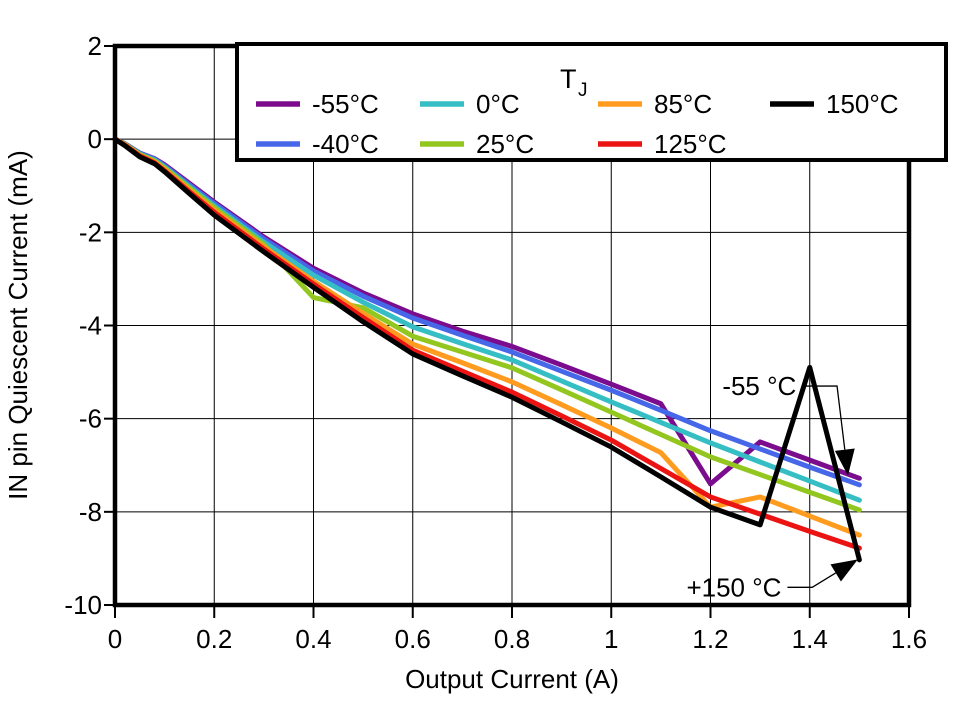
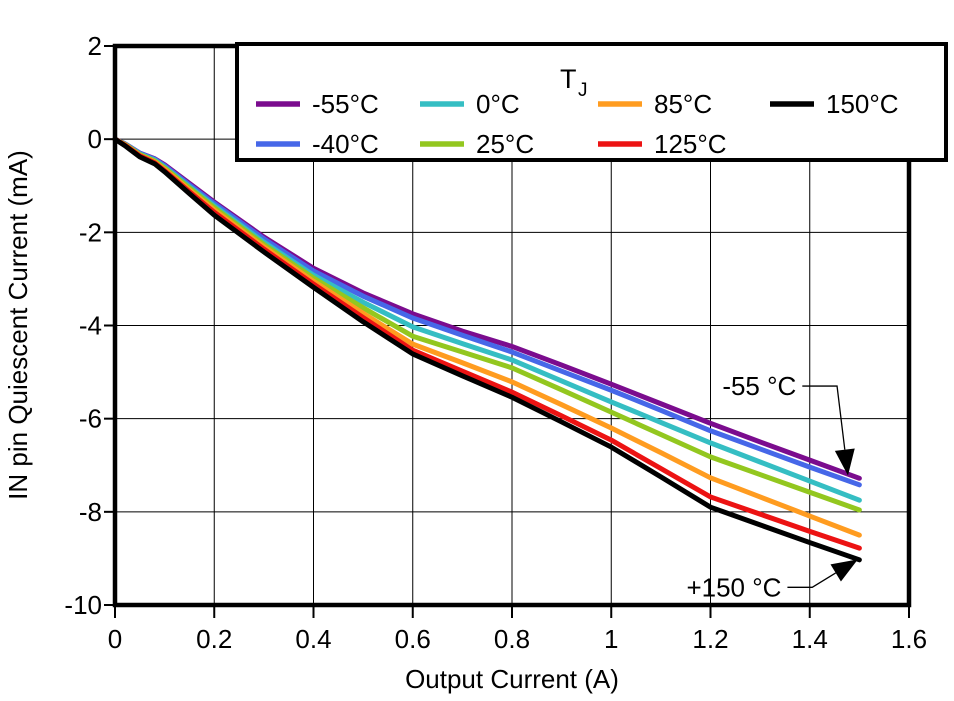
25°C/0.4: -3.4 -> -3.0
-55°C/1.2: -7.4 -> -6.1
85°C/1.2: -7.9 -> -7.3
150°C/1.4: -4.9 -> -8.7
